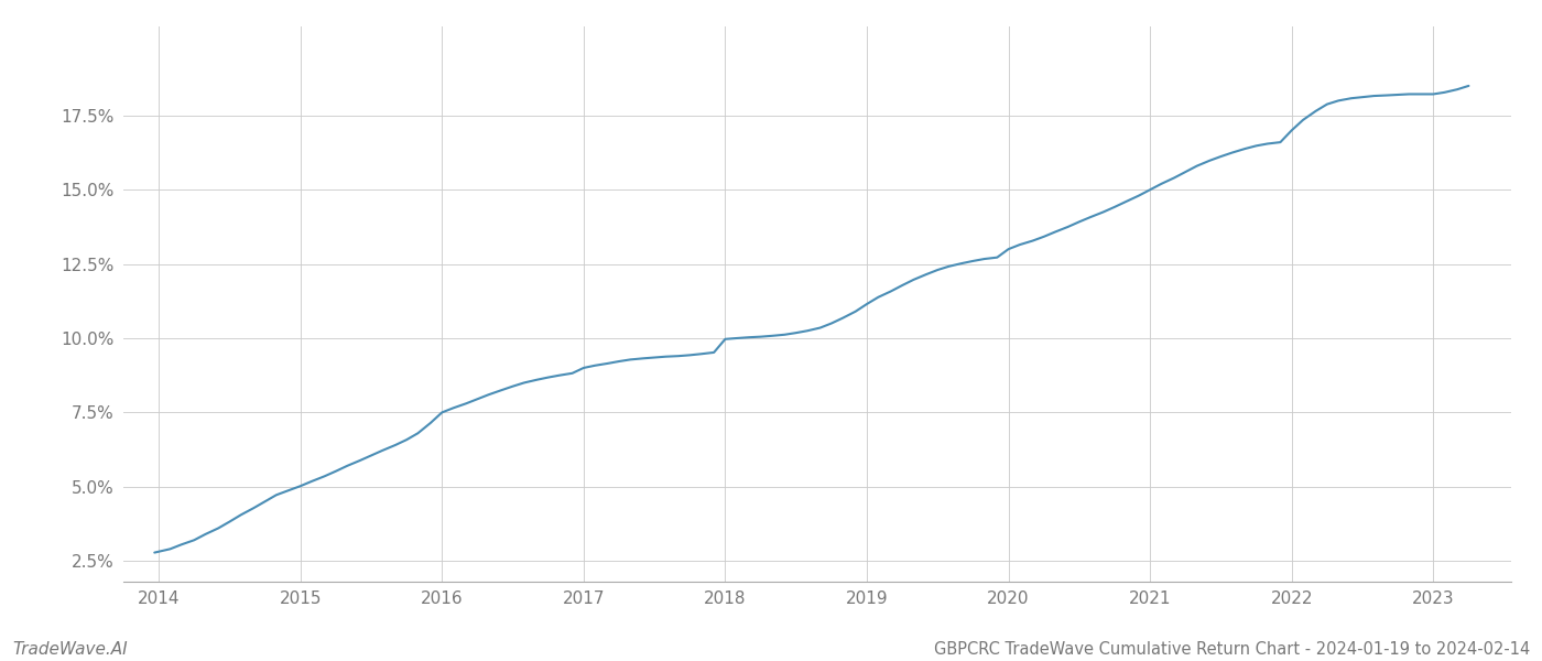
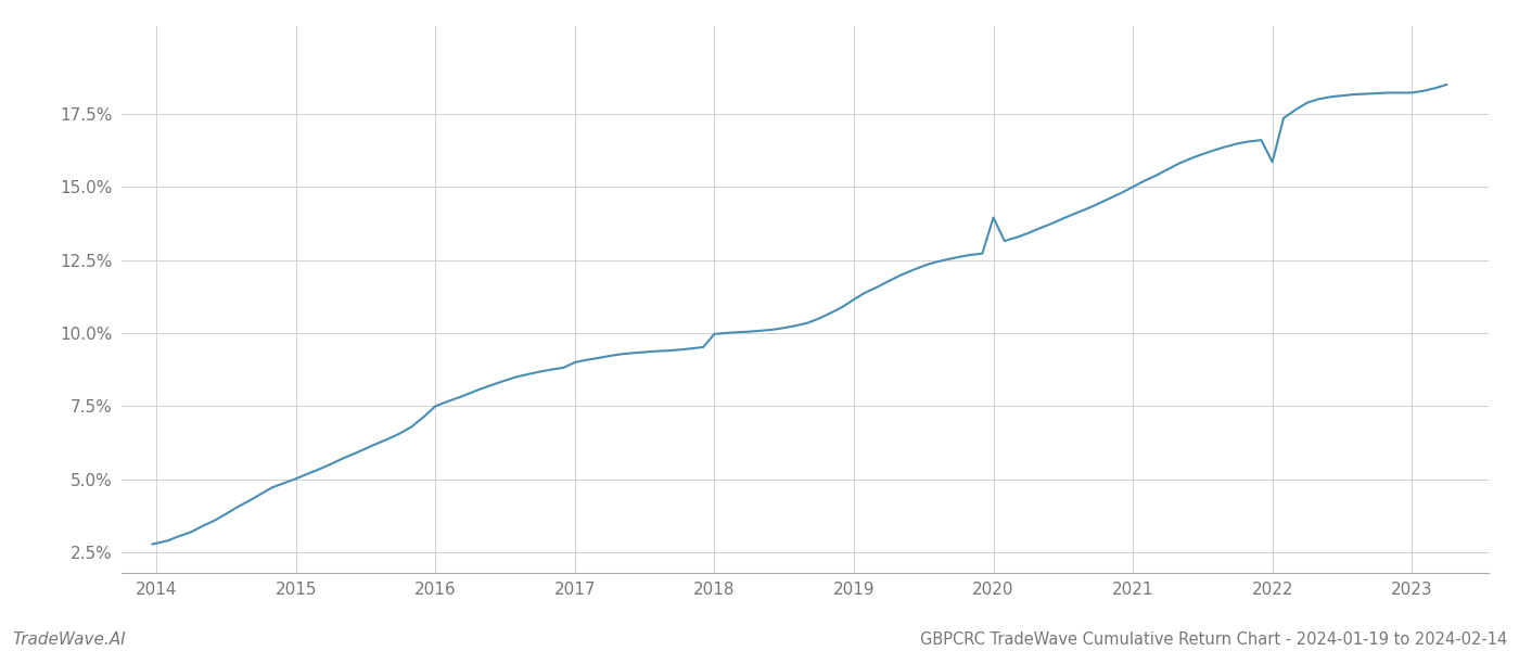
2020: 13.00% -> 13.95%
2022: 17.00% -> 15.85%
